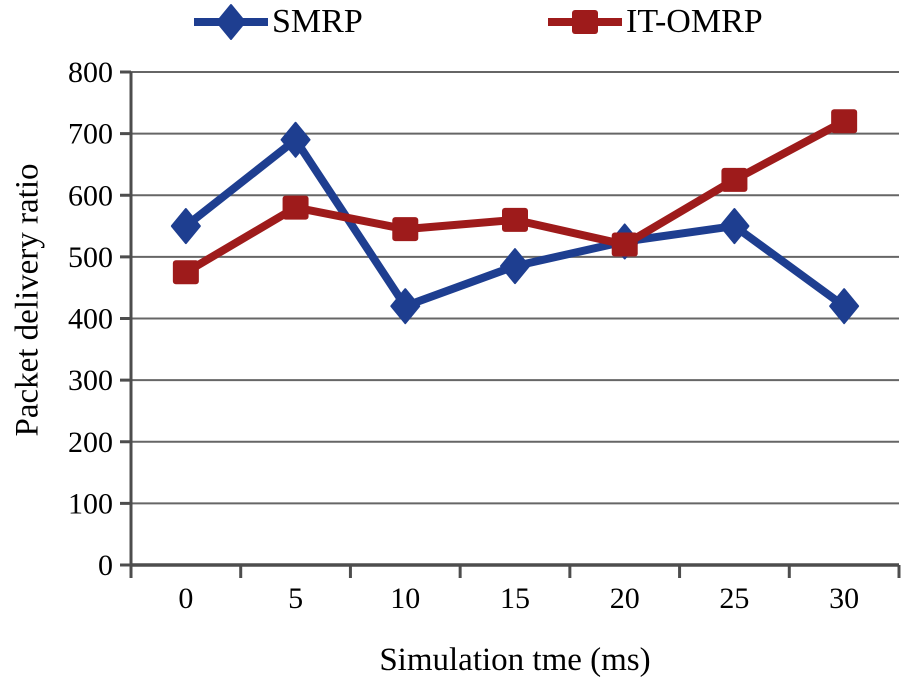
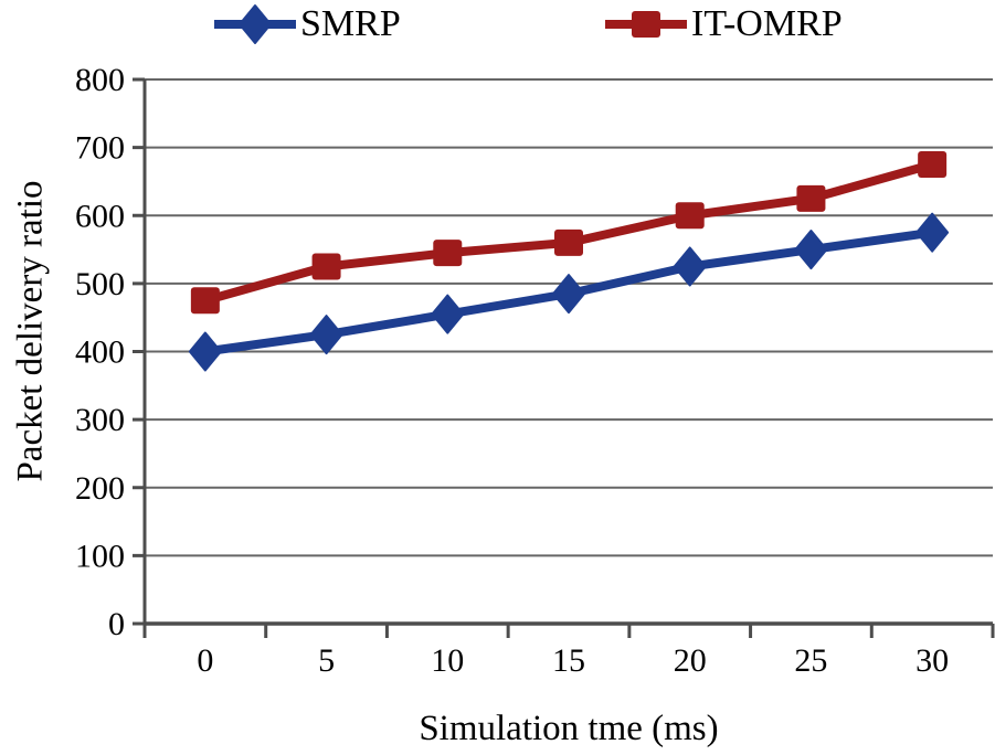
SMRP/0: 550 -> 400
SMRP/5: 690 -> 420
IT-OMRP/5: 580 -> 520
SMRP/10: 420 -> 460
IT-OMRP/20: 520 -> 600
SMRP/30: 420 -> 580
IT-OMRP/30: 720 -> 680
